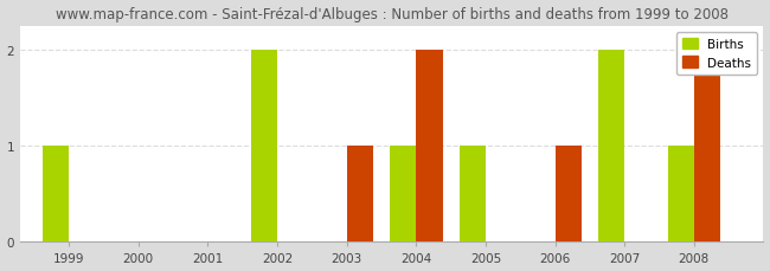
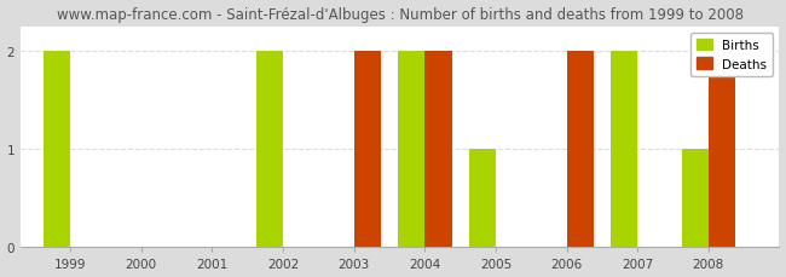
Births/1999: 1 -> 2
Deaths/2003: 1 -> 2
Births/2004: 1 -> 2
Deaths/2006: 1 -> 2
